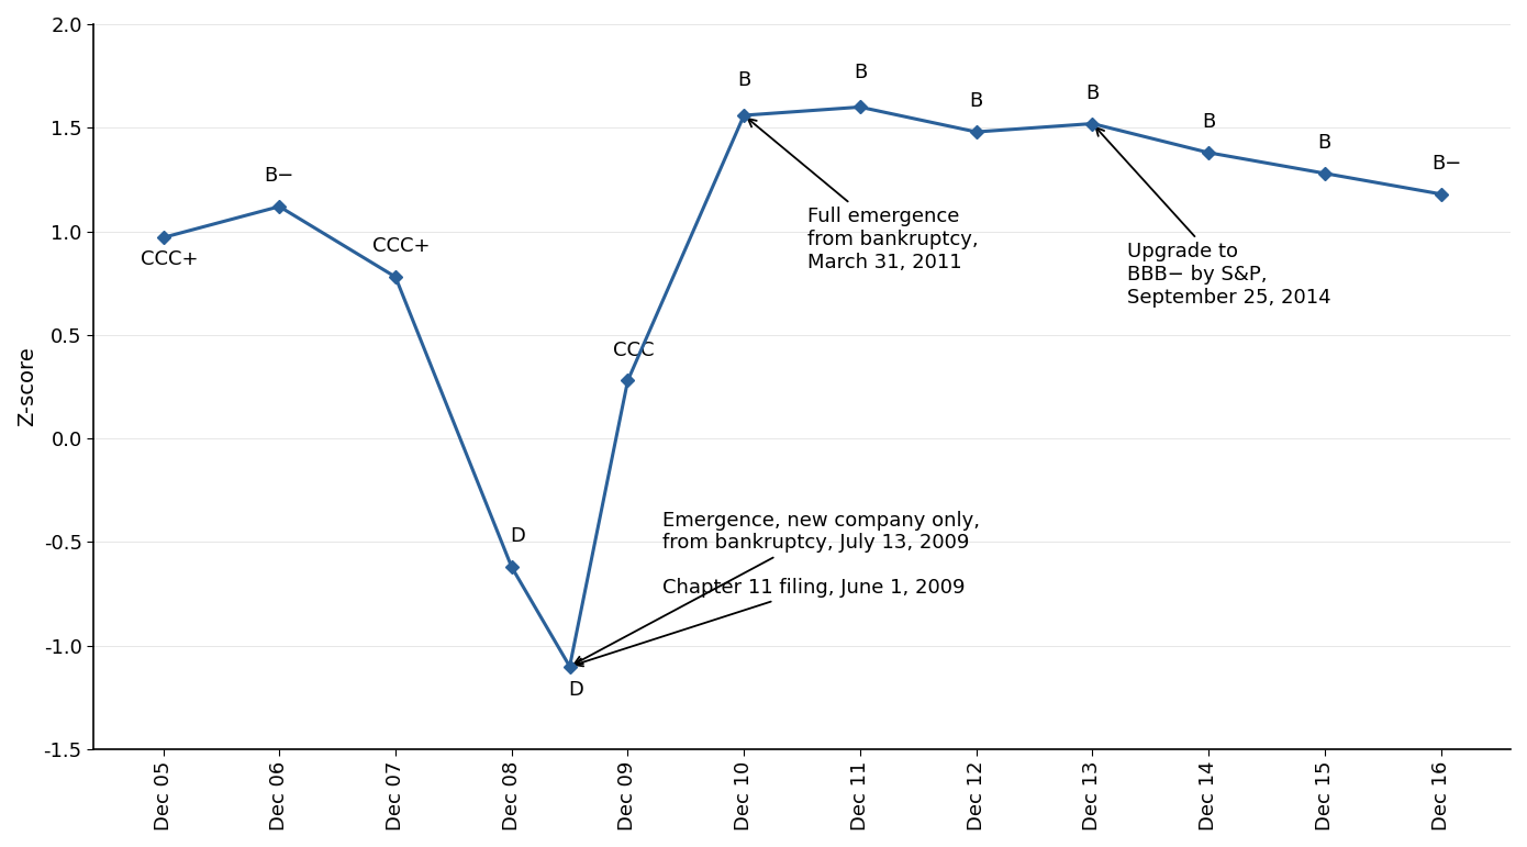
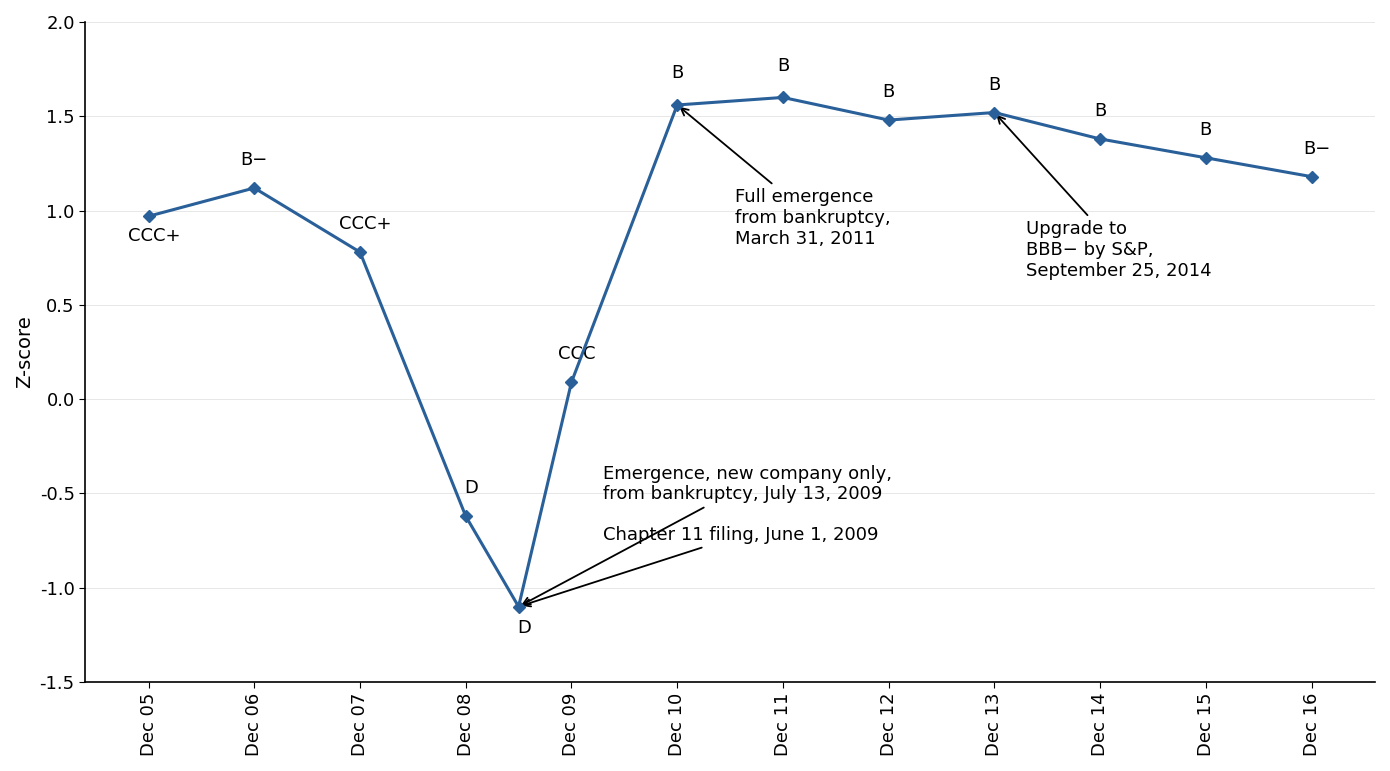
Dec 09: 0.28 -> 0.09
